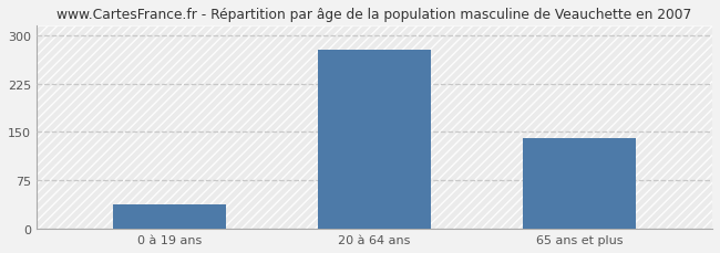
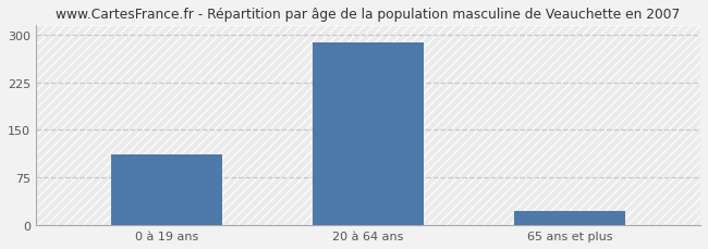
0 à 19 ans: 38 -> 112
20 à 64 ans: 278 -> 288
65 ans et plus: 140 -> 22
